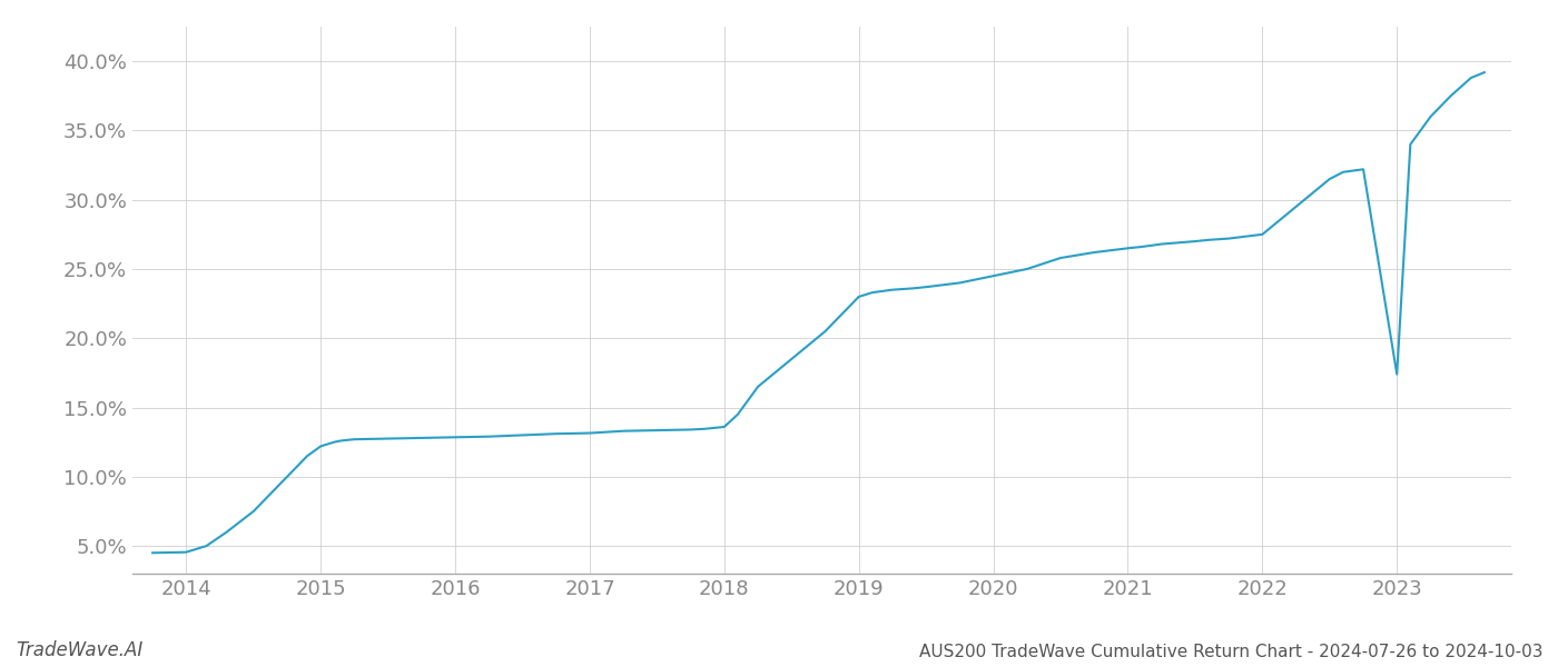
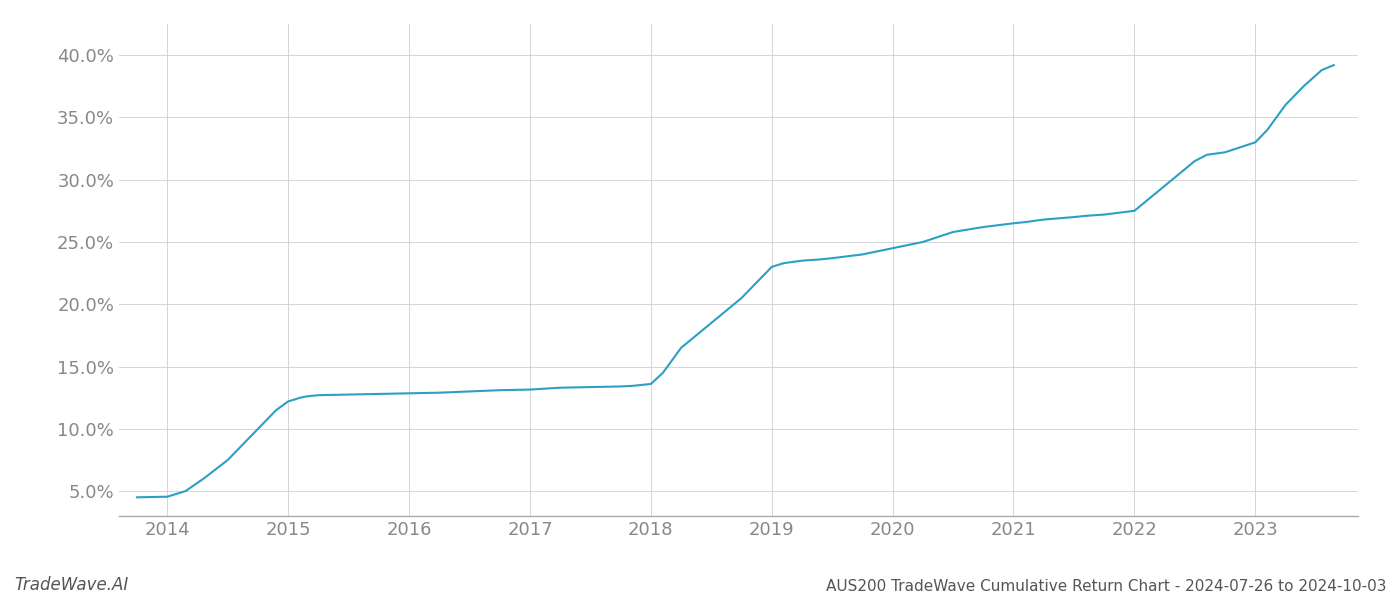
2023: 17.4% -> 33.0%
